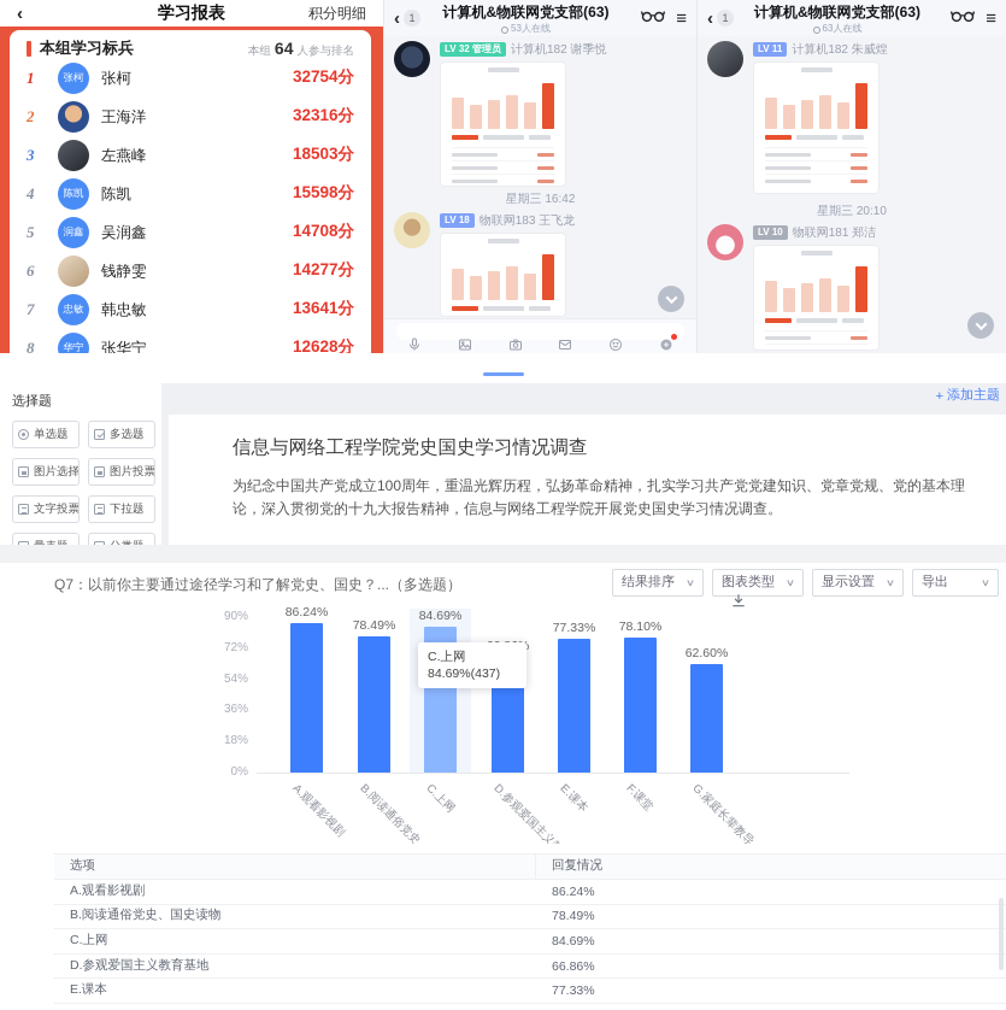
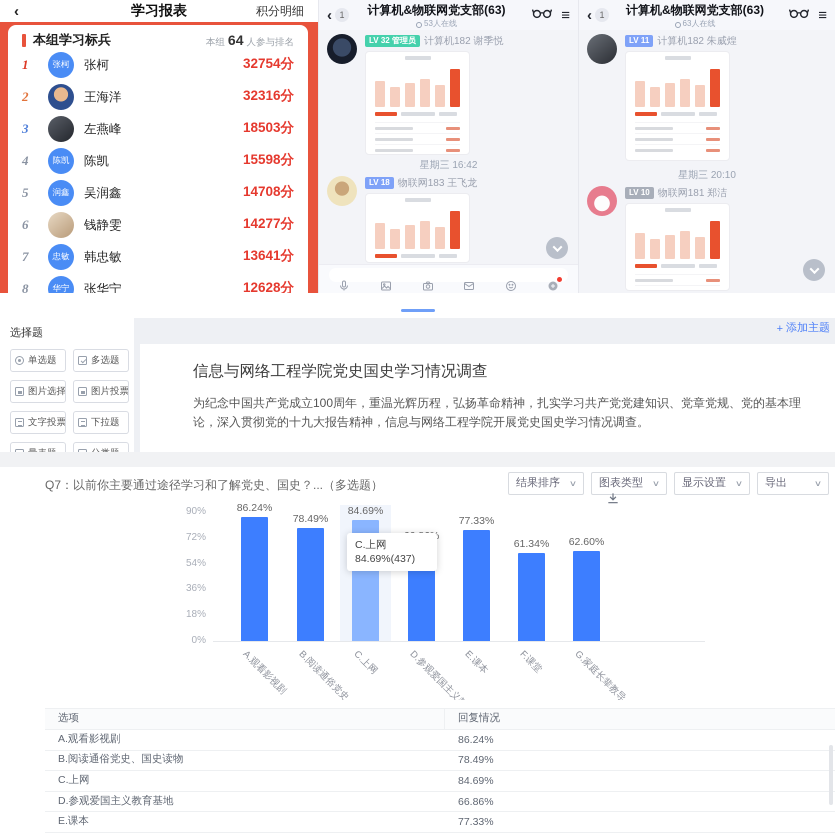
F.课堂: 78.10% -> 61.34%
